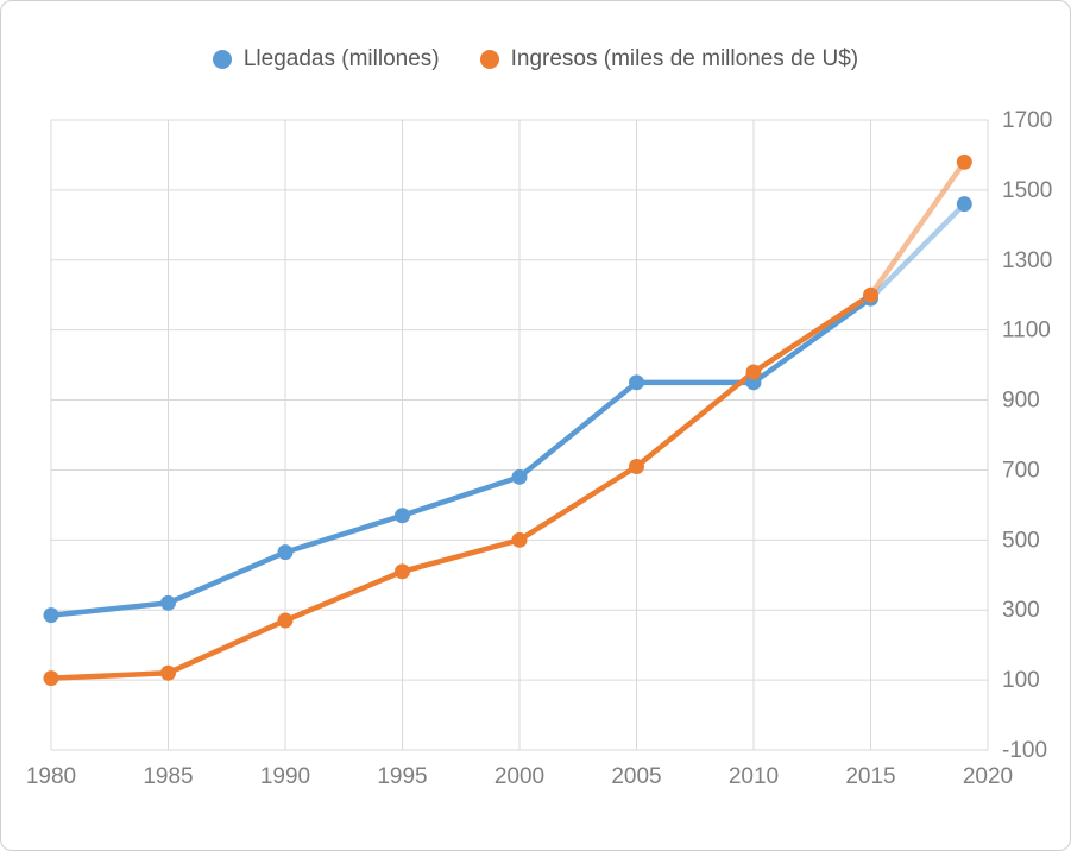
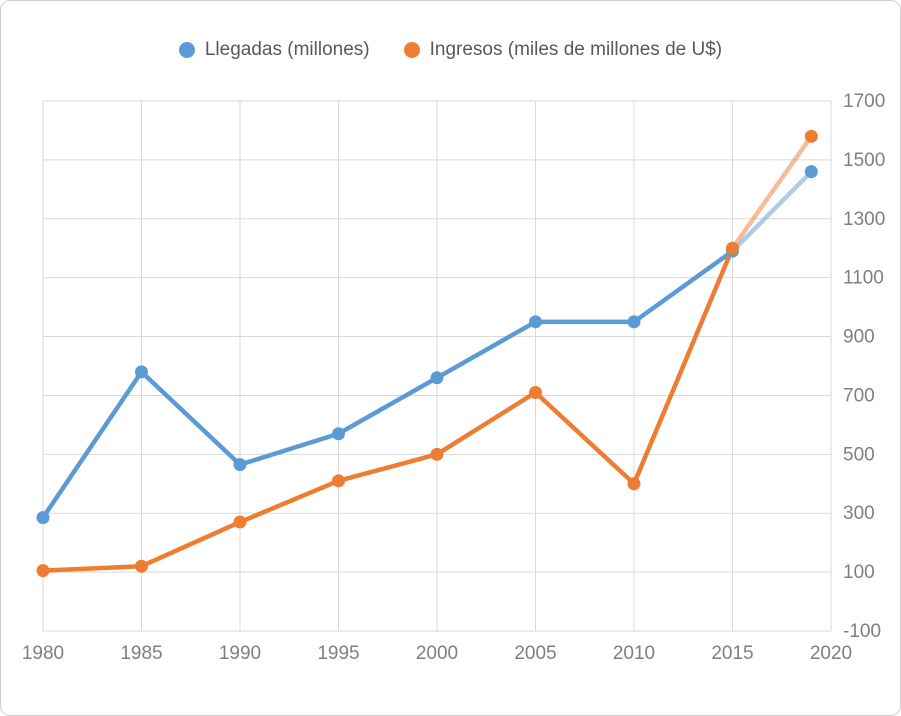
Llegadas (millones)/1985: 320 -> 780
Llegadas (millones)/2000: 680 -> 760
Ingresos (miles de millones de U$)/2010: 980 -> 400
